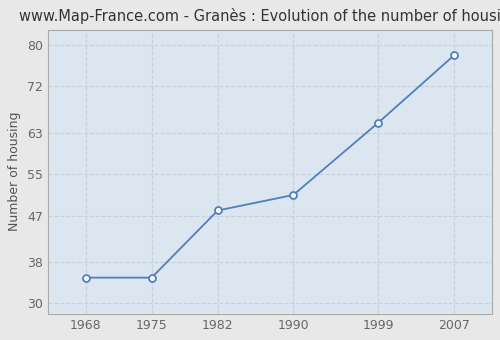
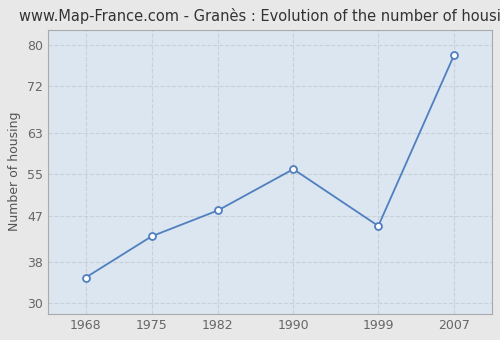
1975: 35 -> 43
1990: 51 -> 56
1999: 65 -> 45
